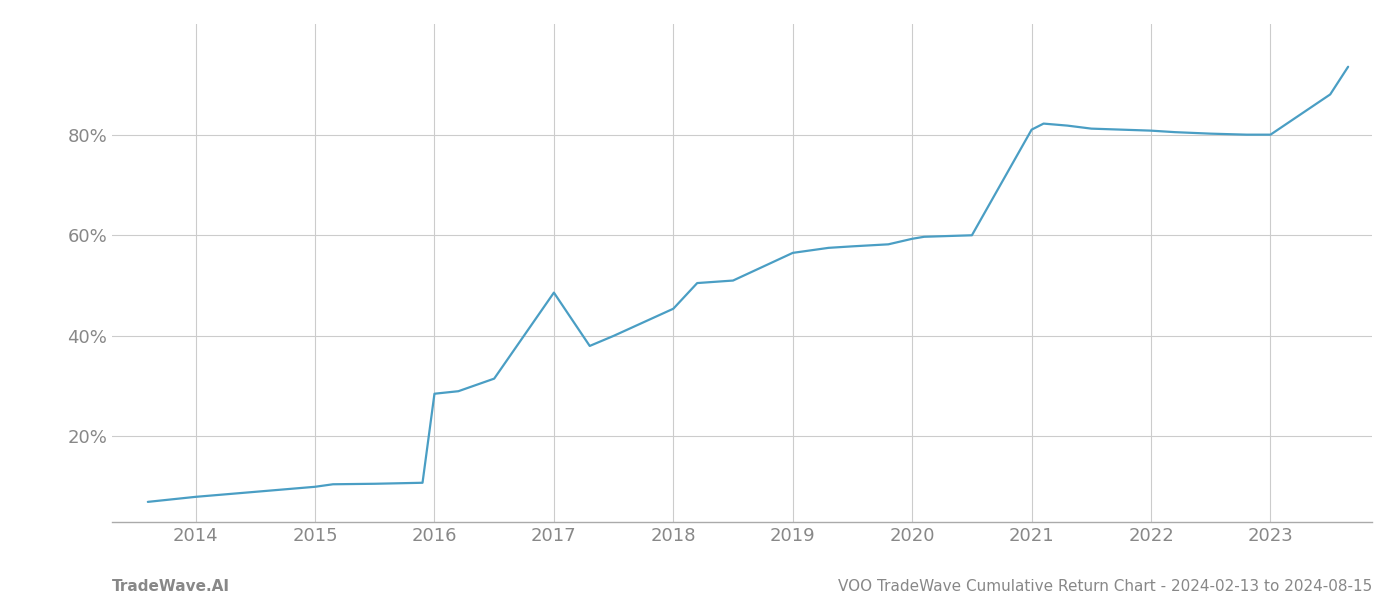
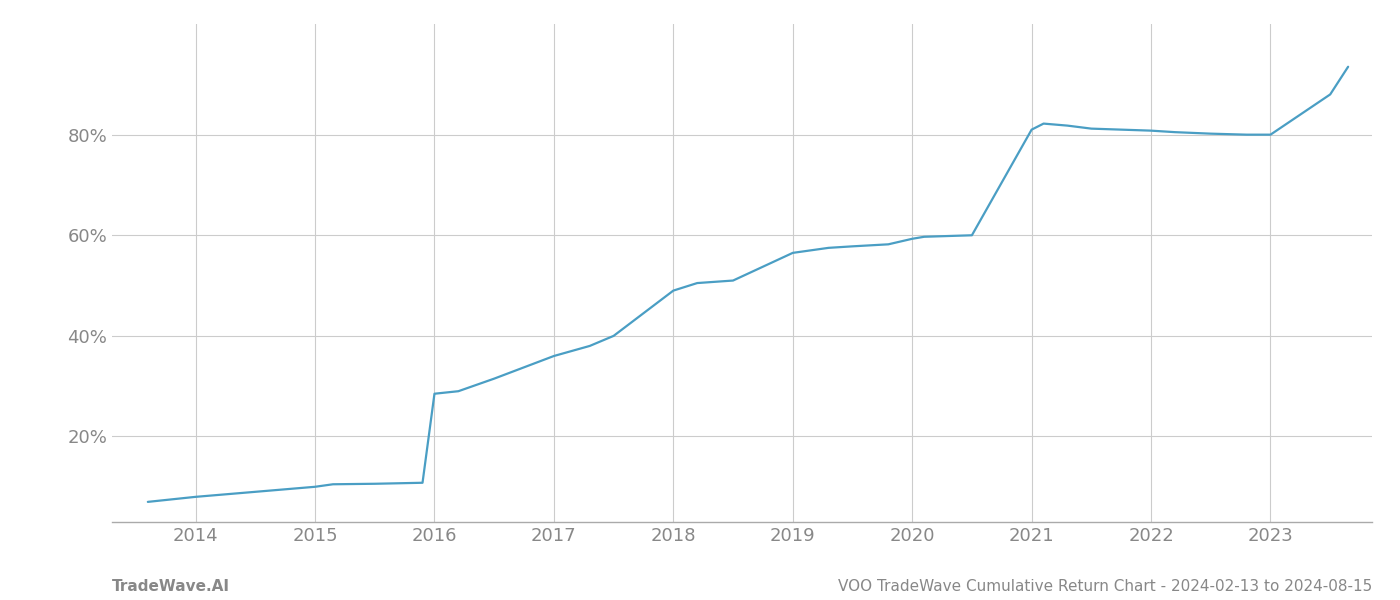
2017: 48.6% -> 36.0%
2018: 45.4% -> 49.0%
